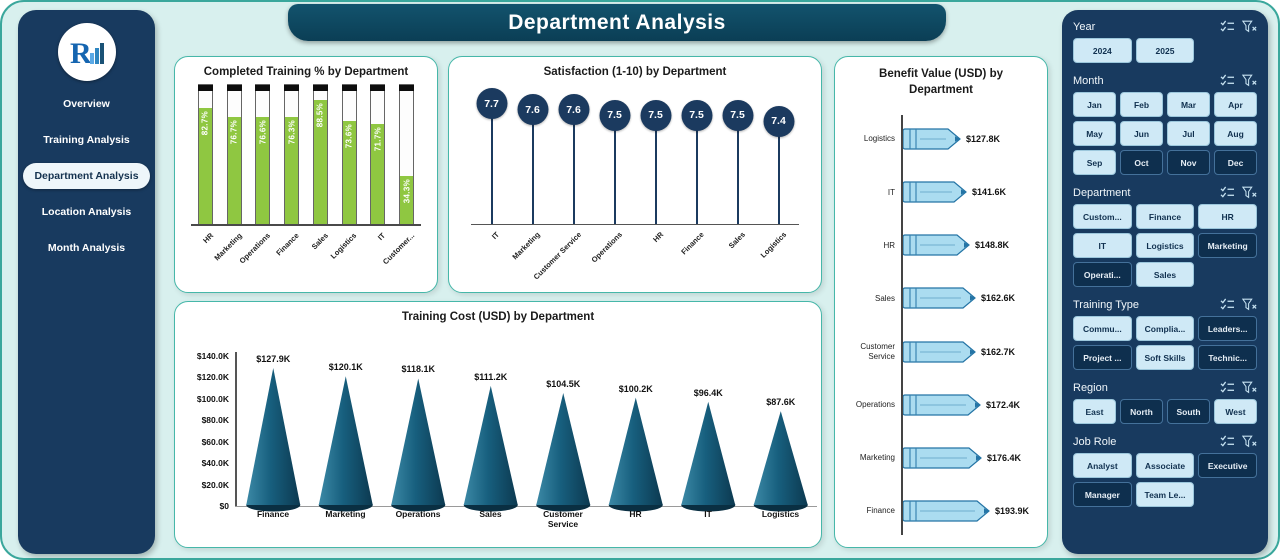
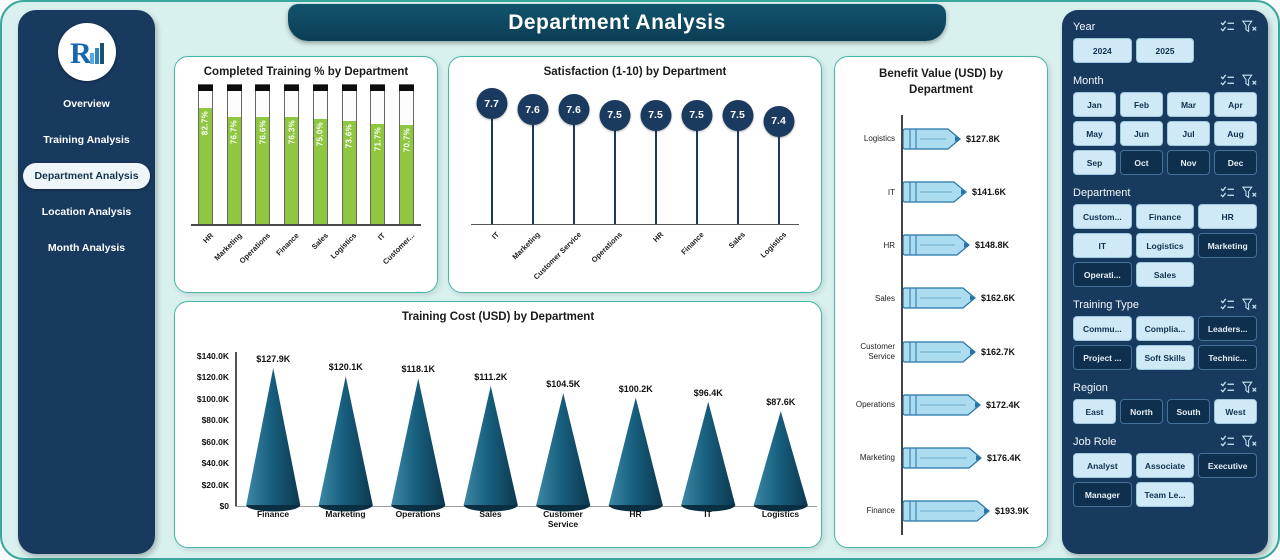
Completed Training % by Department/Sales: 88.5% -> 75.0%
Completed Training % by Department/Customer...: 34.3% -> 70.7%
